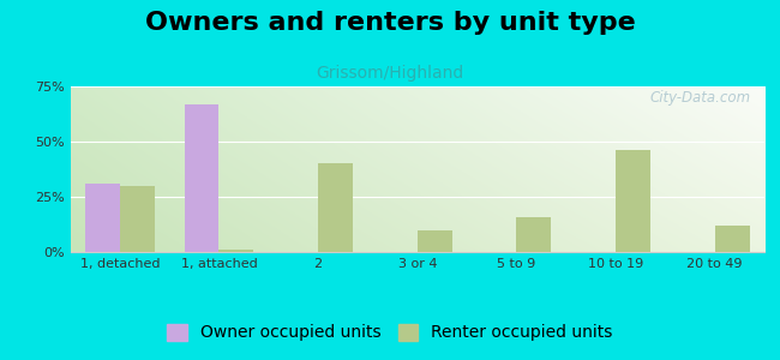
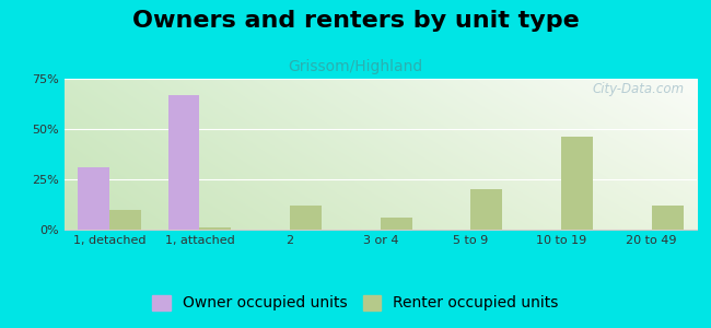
Renter occupied units/1, detached: 30% -> 10%
Renter occupied units/2: 40% -> 12%
Renter occupied units/3 or 4: 10% -> 6%
Renter occupied units/5 to 9: 16% -> 20%
